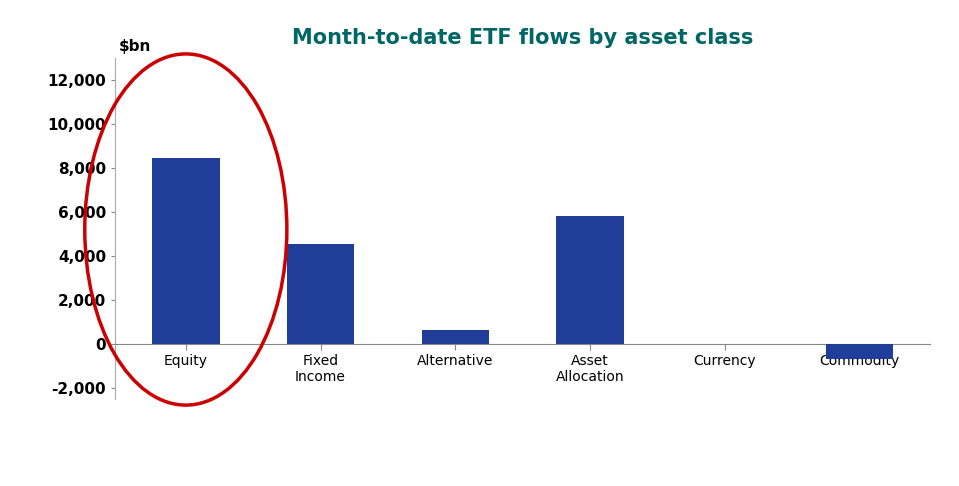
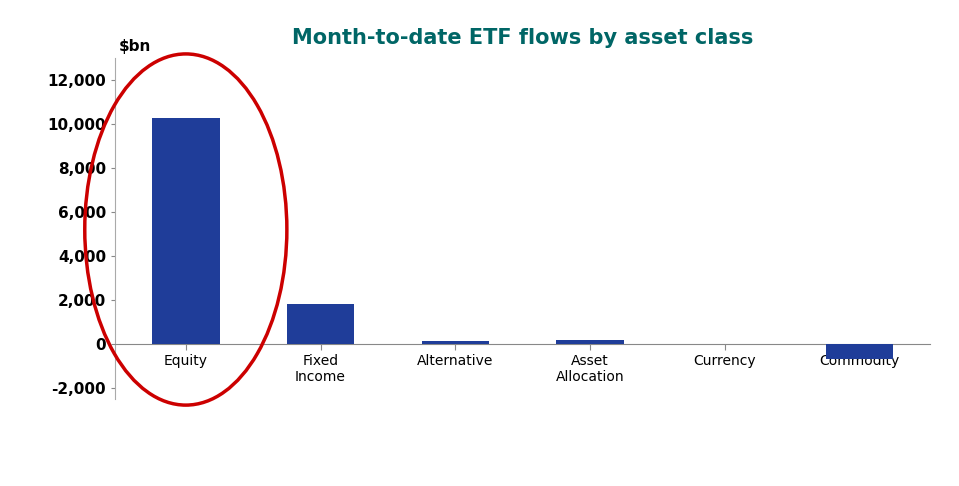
Equity: 8,450 -> 10,300
Fixed Income: 4,550 -> 1,800
Alternative: 600 -> 100
Asset Allocation: 5,800 -> 150
